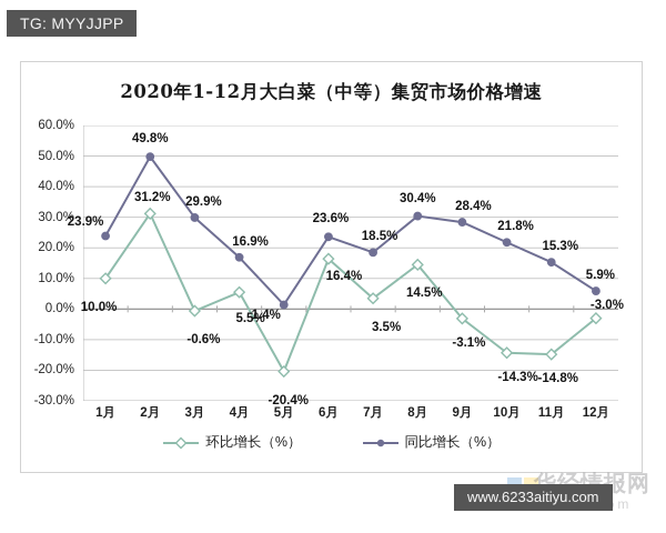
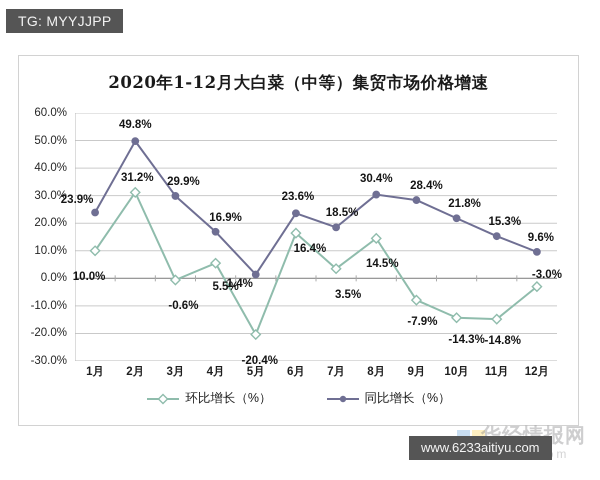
环比增长（%）/9月: -3.1% -> -7.9%
同比增长（%）/12月: 5.9% -> 9.6%
